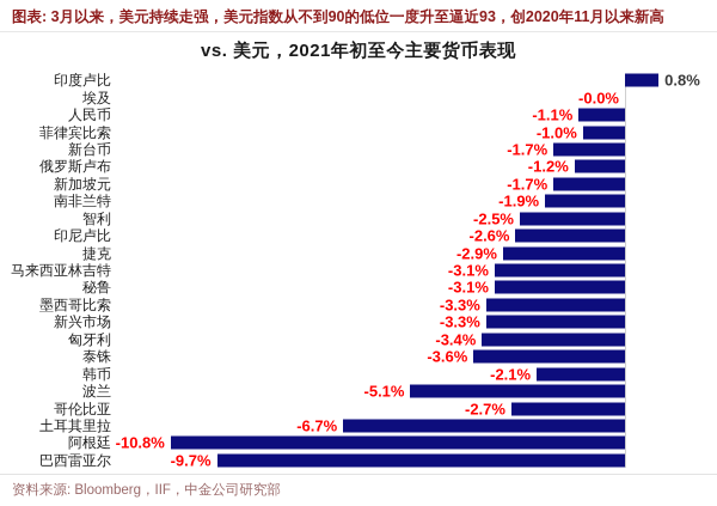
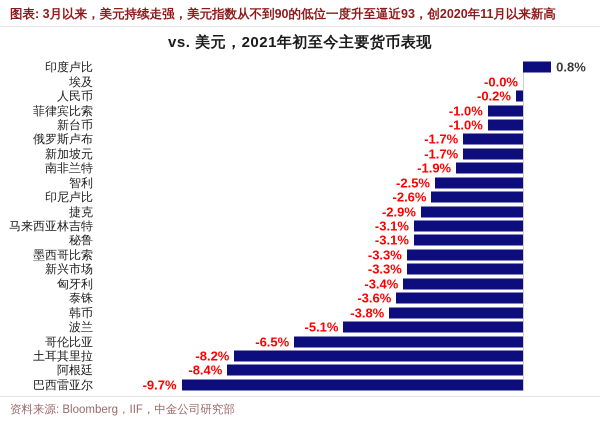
人民币: -1.1% -> -0.2%
新台币: -1.7% -> -1.0%
俄罗斯卢布: -1.2% -> -1.7%
韩币: -2.1% -> -3.8%
哥伦比亚: -2.7% -> -6.5%
土耳其里拉: -6.7% -> -8.2%
阿根廷: -10.8% -> -8.4%
